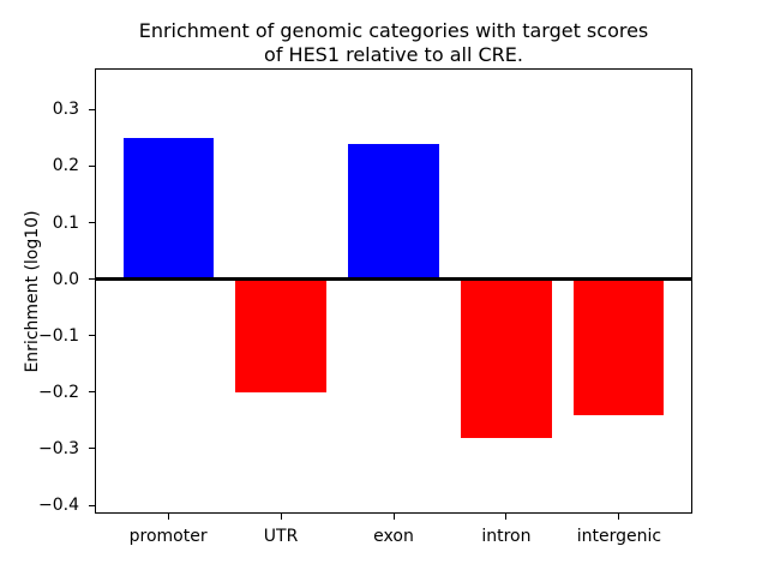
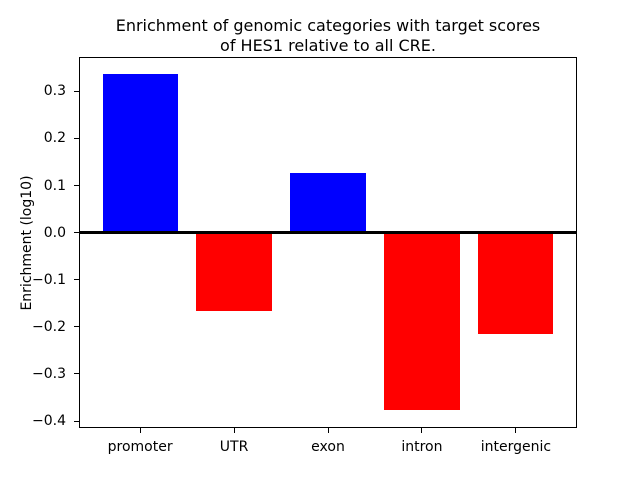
promoter: 0.25 -> 0.34
UTR: -0.20 -> -0.17
exon: 0.24 -> 0.13
intron: -0.28 -> -0.38
intergenic: -0.24 -> -0.22
